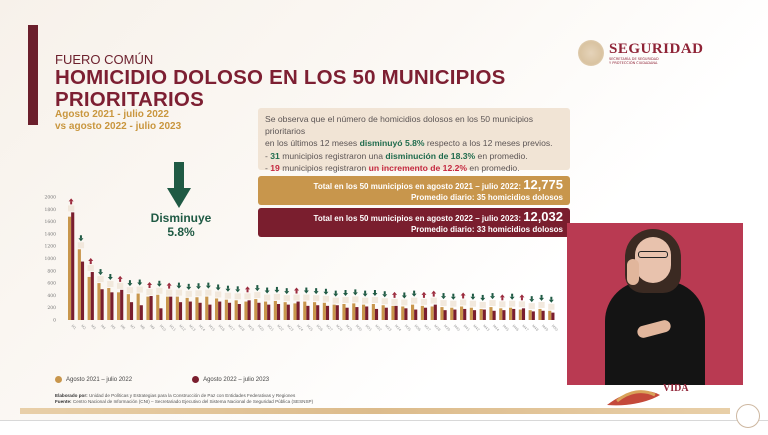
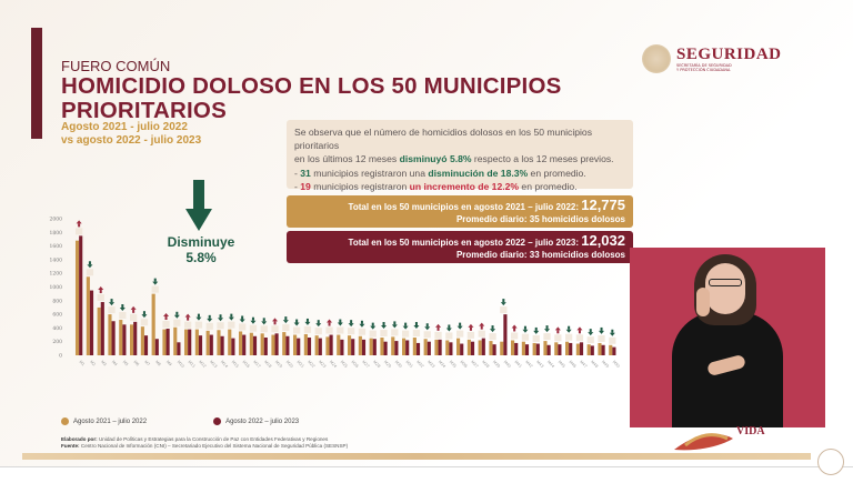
Agosto 2021 – julio 2022/M8: 400 -> 900
Agosto 2022 – julio 2023/M40: 200 -> 600
